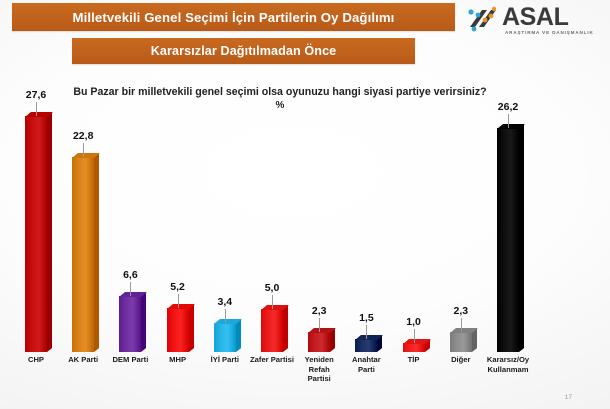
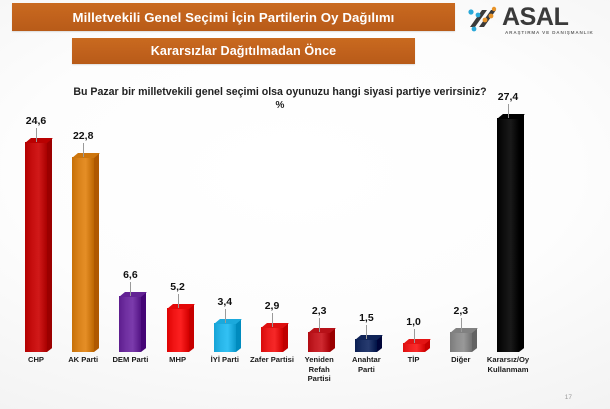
CHP: 27,6 -> 24,6
Zafer Partisi: 5,0 -> 2,9
Kararsız/Oy Kullanmam: 26,2 -> 27,4
